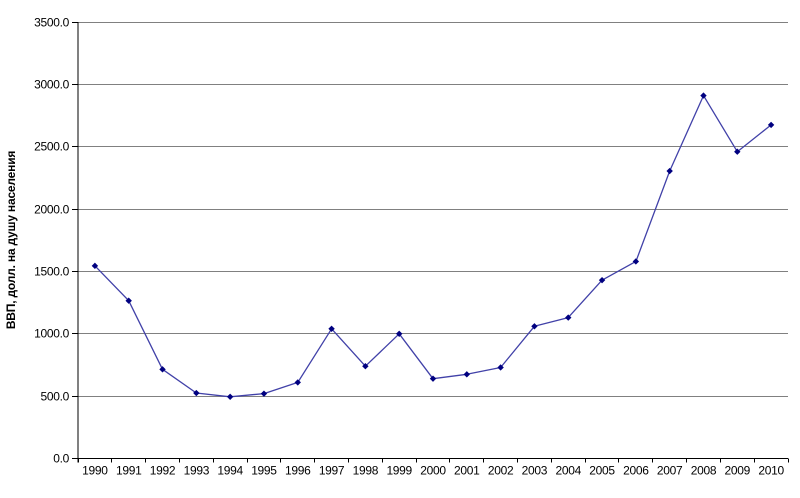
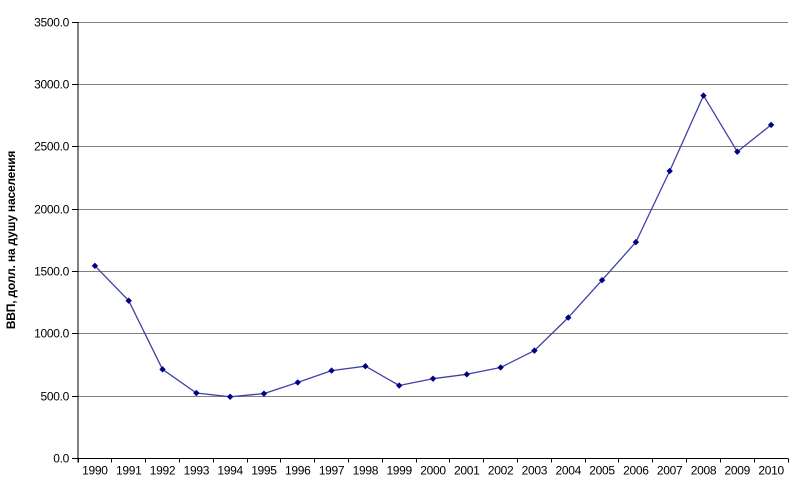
1997: 1040 -> 700
1999: 1000 -> 580
2003: 1060 -> 860
2006: 1580 -> 1740
